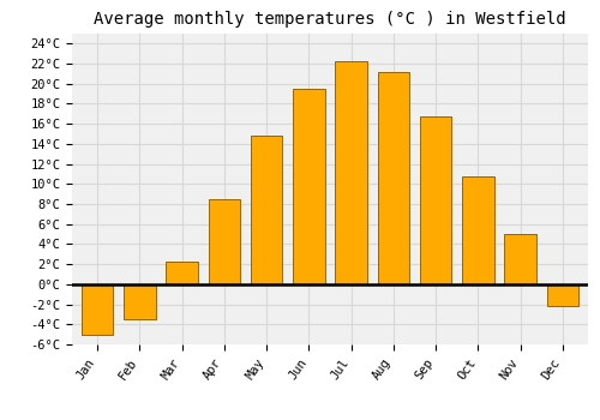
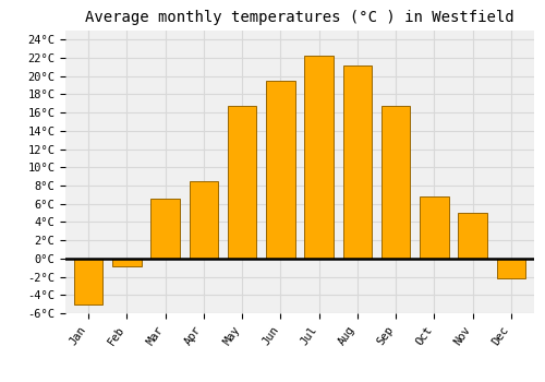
Feb: -3.5°C -> -0.8°C
Mar: 2.2°C -> 6.6°C
May: 14.8°C -> 16.8°C
Oct: 10.7°C -> 6.8°C
